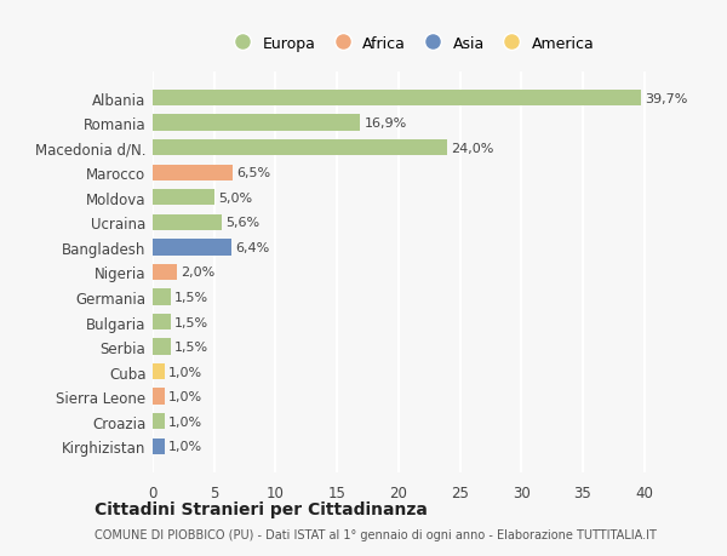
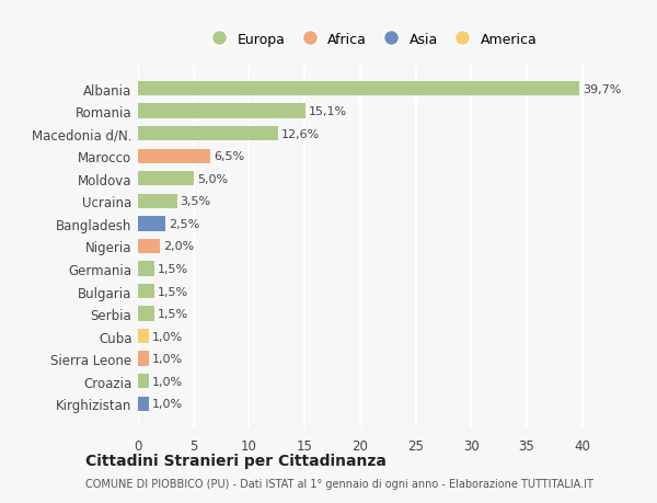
Romania: 16,9% -> 15,1%
Macedonia d/N.: 24,0% -> 12,6%
Ucraina: 5,6% -> 3,5%
Bangladesh: 6,4% -> 2,5%
